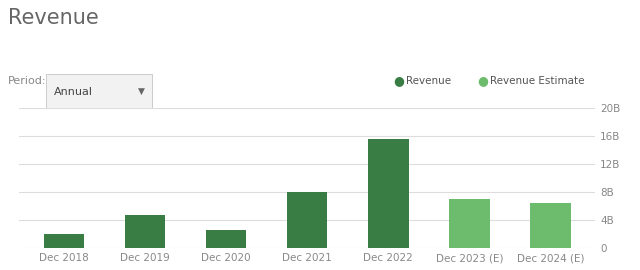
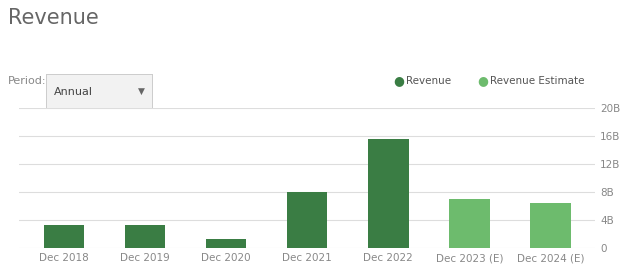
Dec 2018: 2.1B -> 3.4B
Dec 2019: 4.7B -> 3.4B
Dec 2020: 2.6B -> 1.4B
